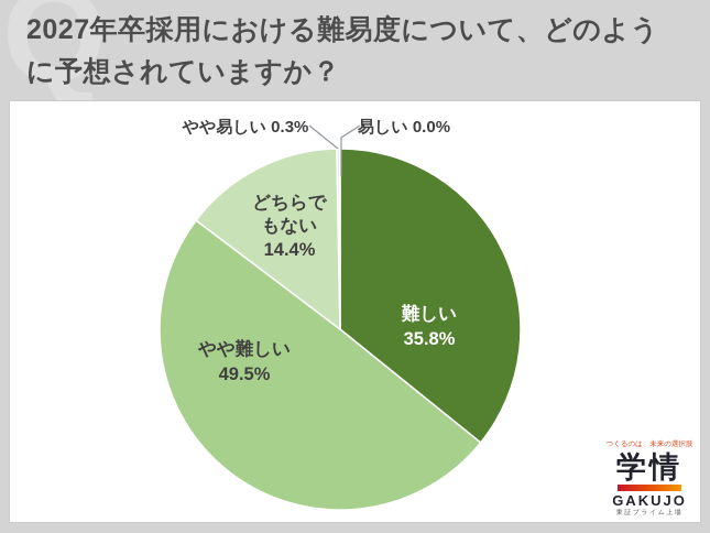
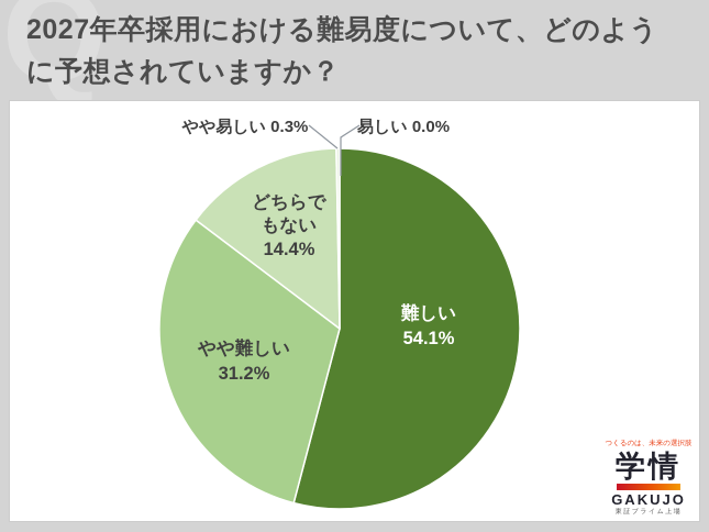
難しい: 35.8% -> 54.1%
やや難しい: 49.5% -> 31.2%
